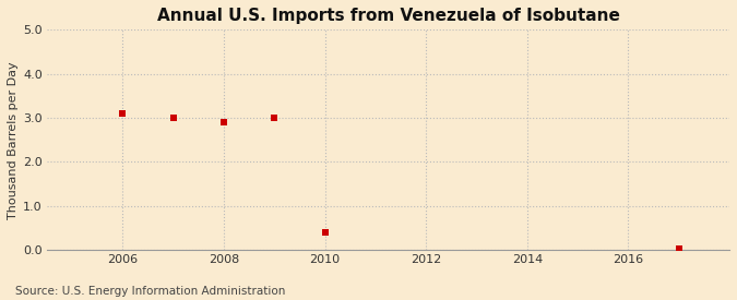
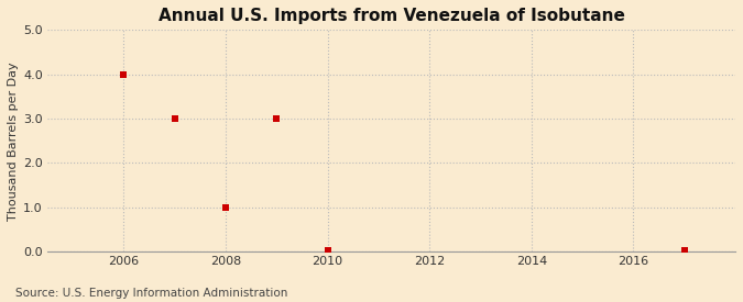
2006: 3.10 -> 4.00
2008: 2.90 -> 1.00
2010: 0.40 -> 0.02
